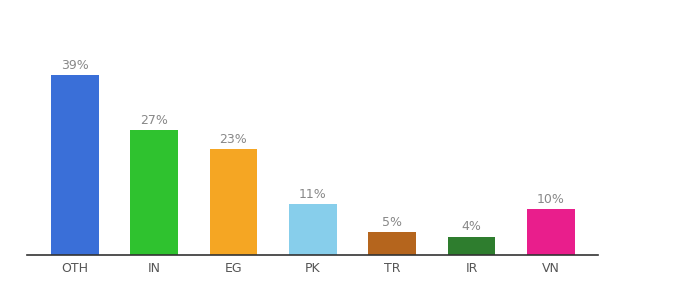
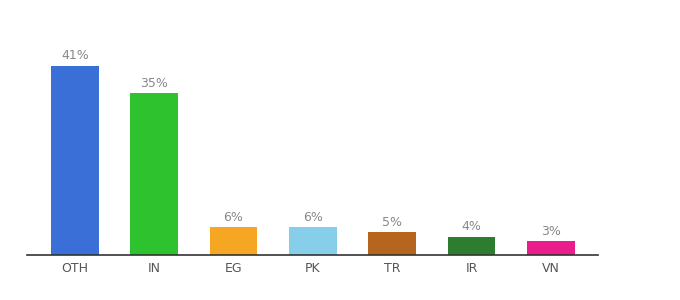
OTH: 39% -> 41%
IN: 27% -> 35%
EG: 23% -> 6%
PK: 11% -> 6%
VN: 10% -> 3%
